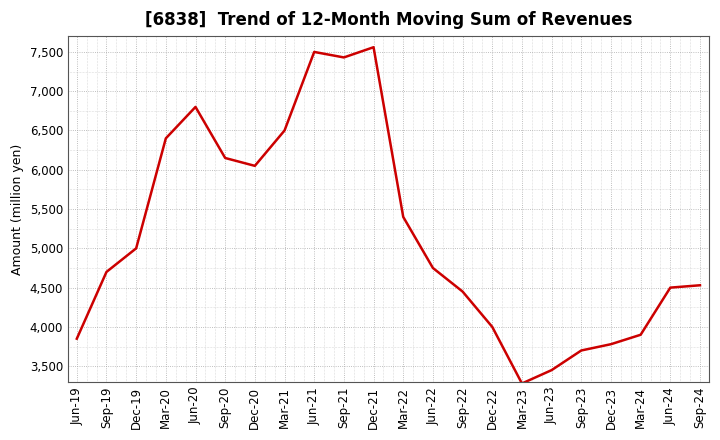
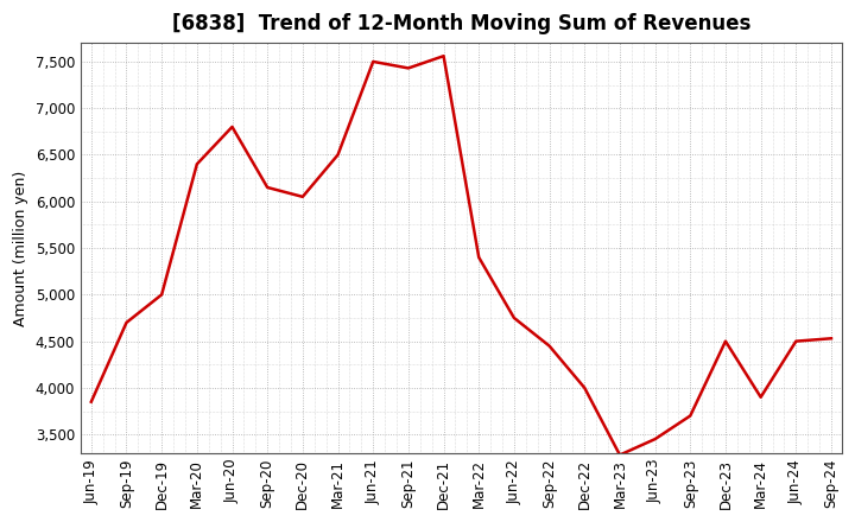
Dec-23: 3,780 -> 4,500
